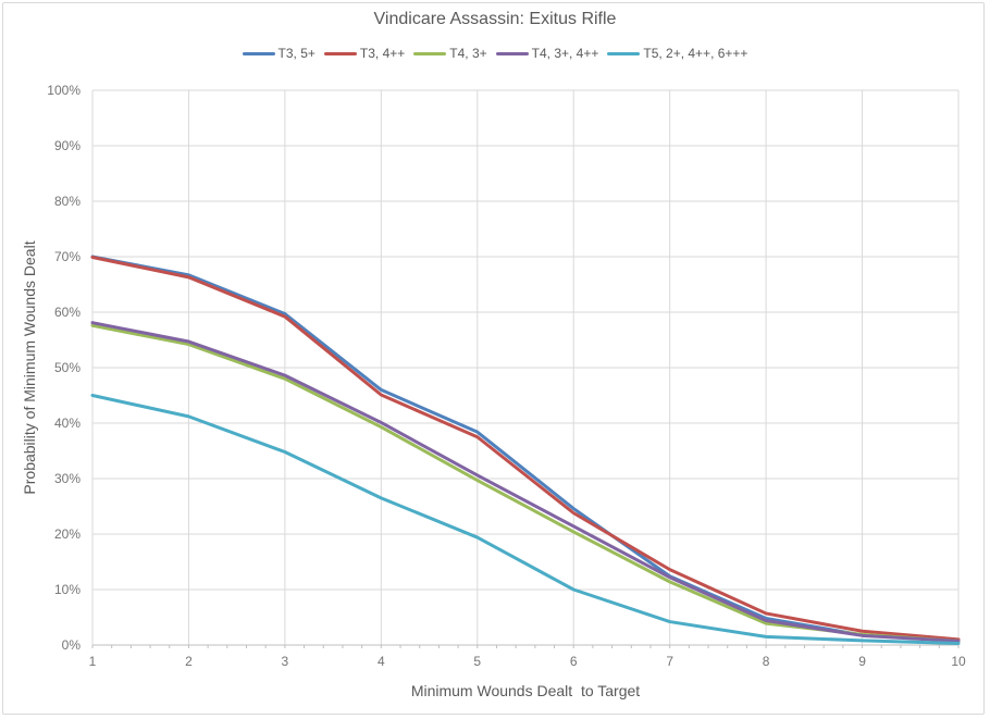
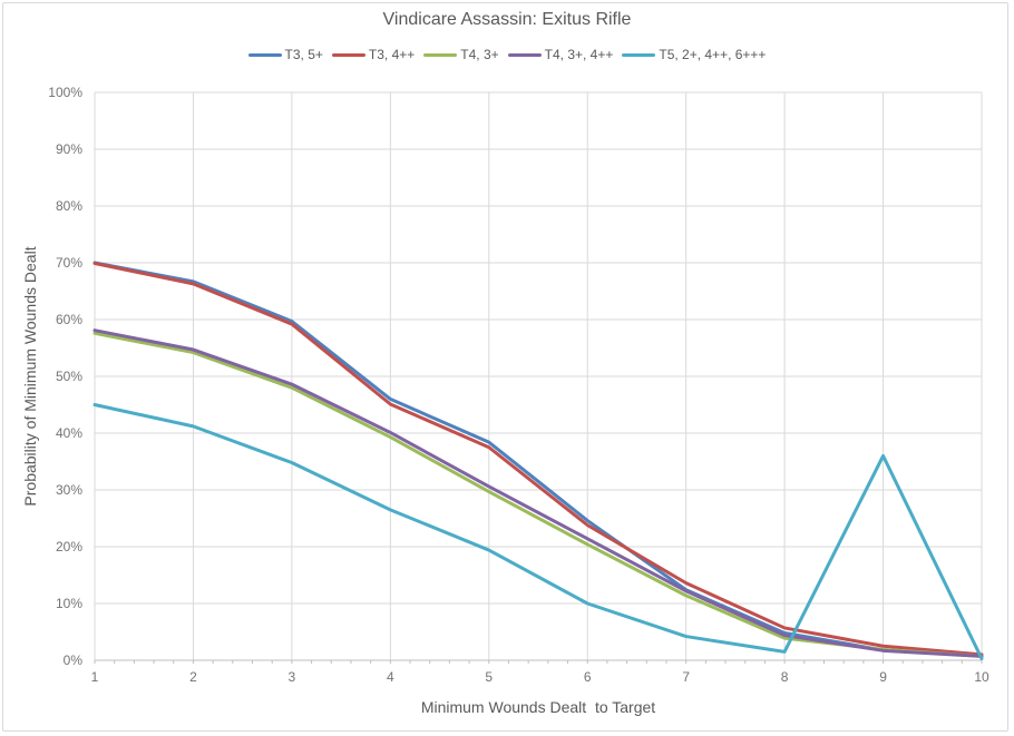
T5, 2+, 4++, 6+++/9: 1% -> 36%
